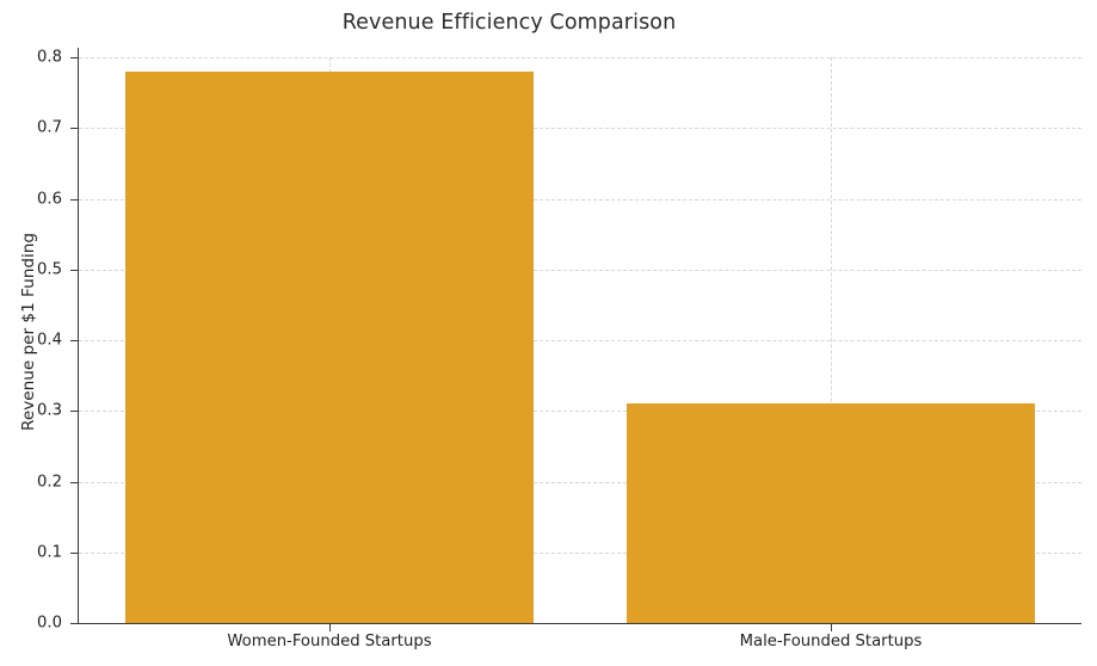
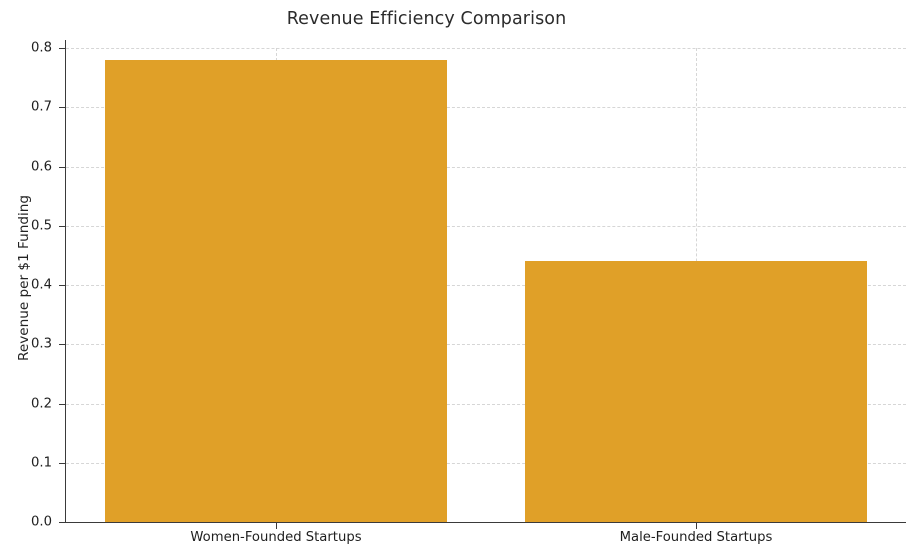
Male-Founded Startups: 0.31 -> 0.44
